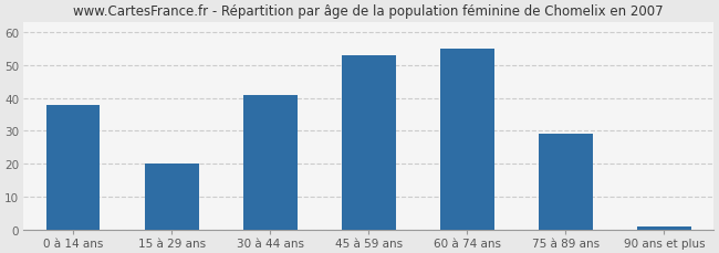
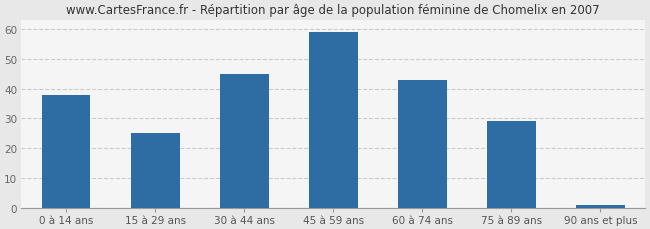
15 à 29 ans: 20 -> 25
30 à 44 ans: 41 -> 45
45 à 59 ans: 53 -> 59
60 à 74 ans: 55 -> 43
